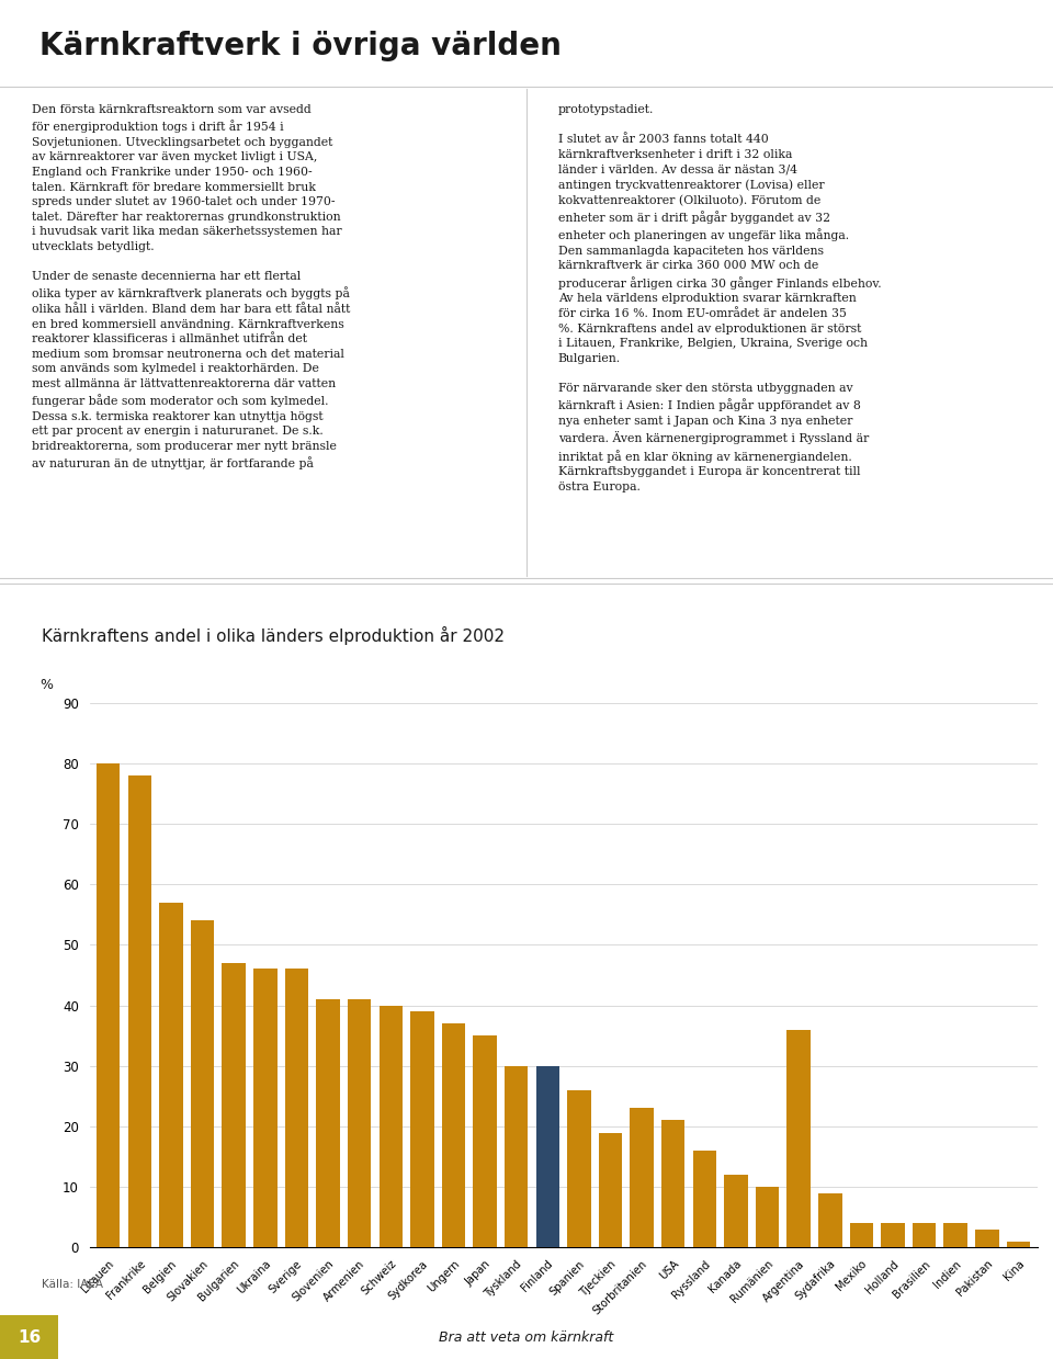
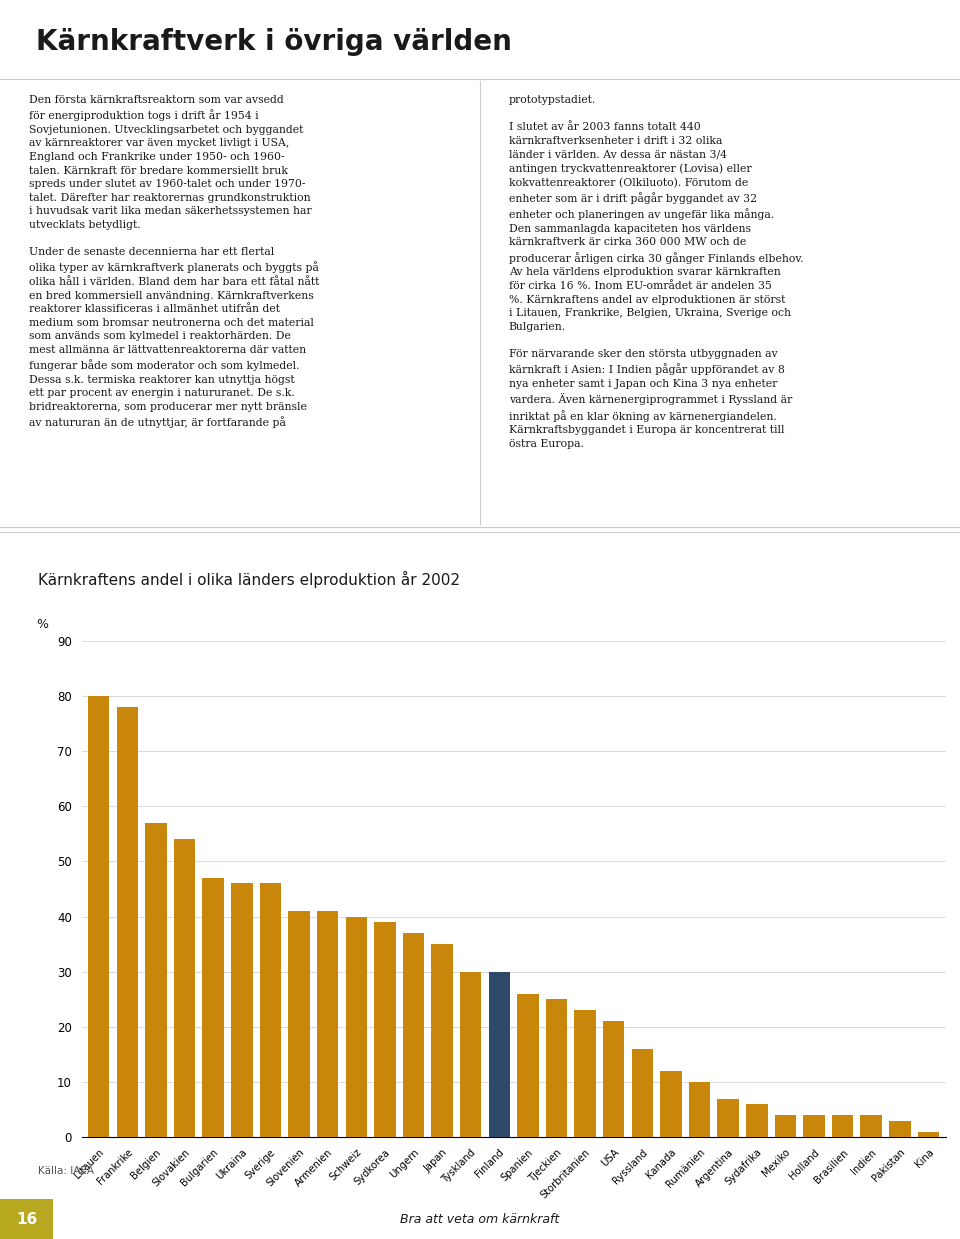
Tjeckien: 19 -> 25
Argentina: 36 -> 7
Sydafrika: 9 -> 6
